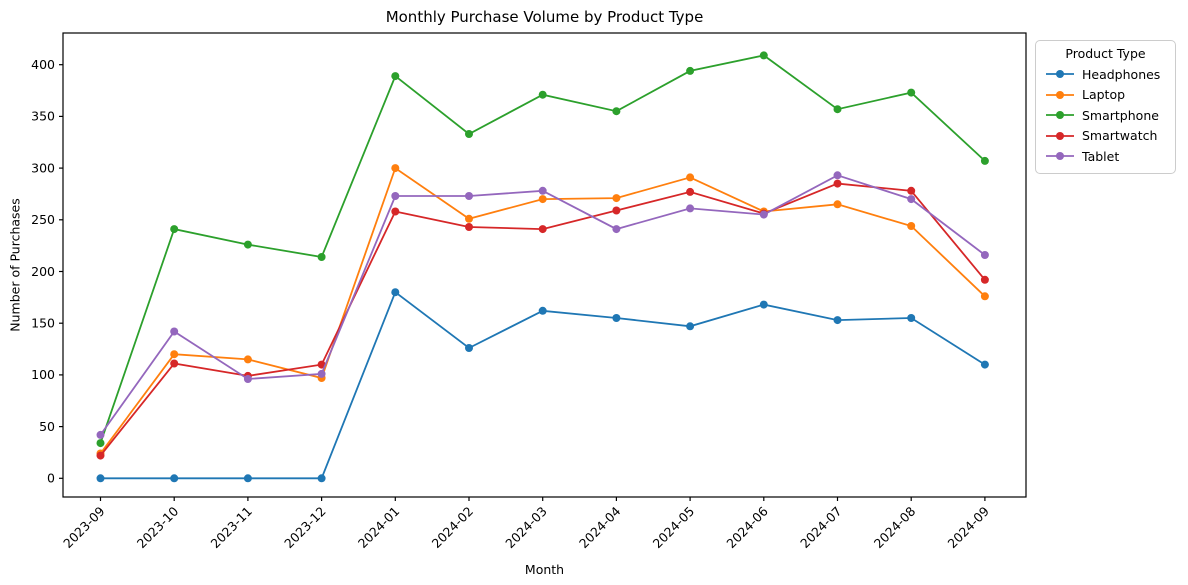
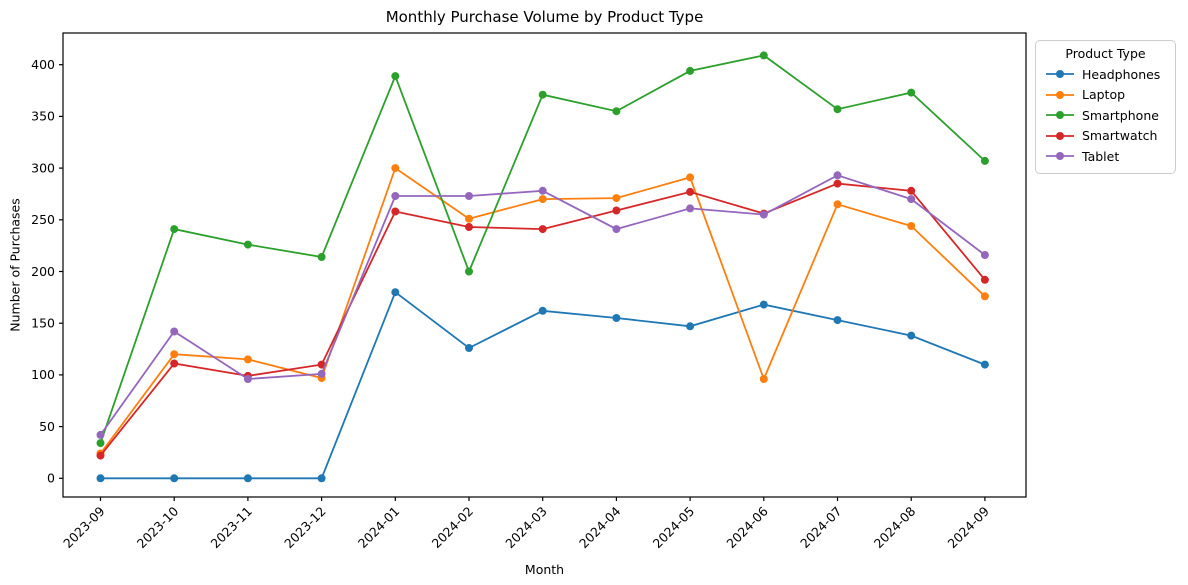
Smartphone/2024-02: 333 -> 200
Laptop/2024-06: 258 -> 96
Headphones/2024-08: 155 -> 138
